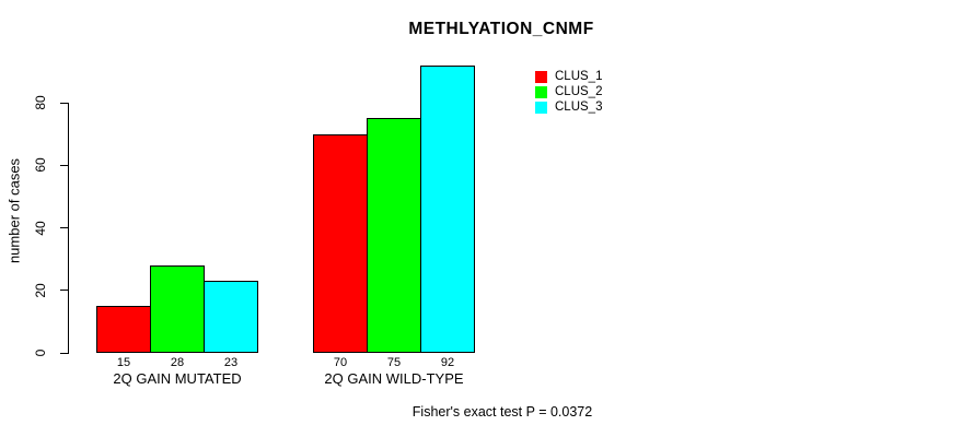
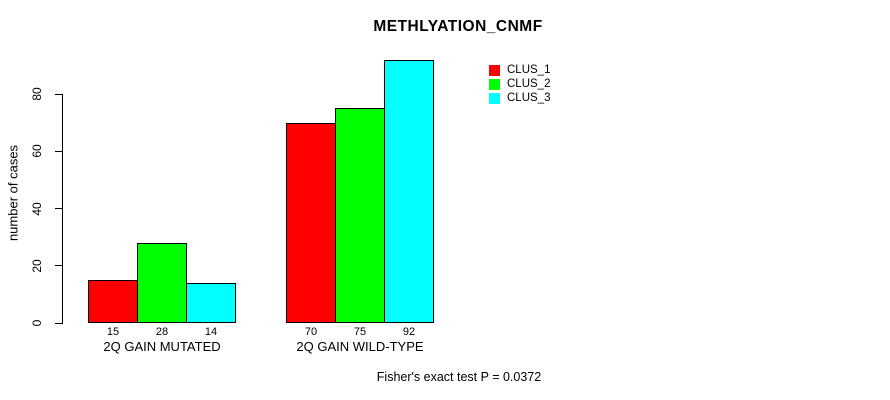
CLUS_3/2Q GAIN MUTATED: 23 -> 14
